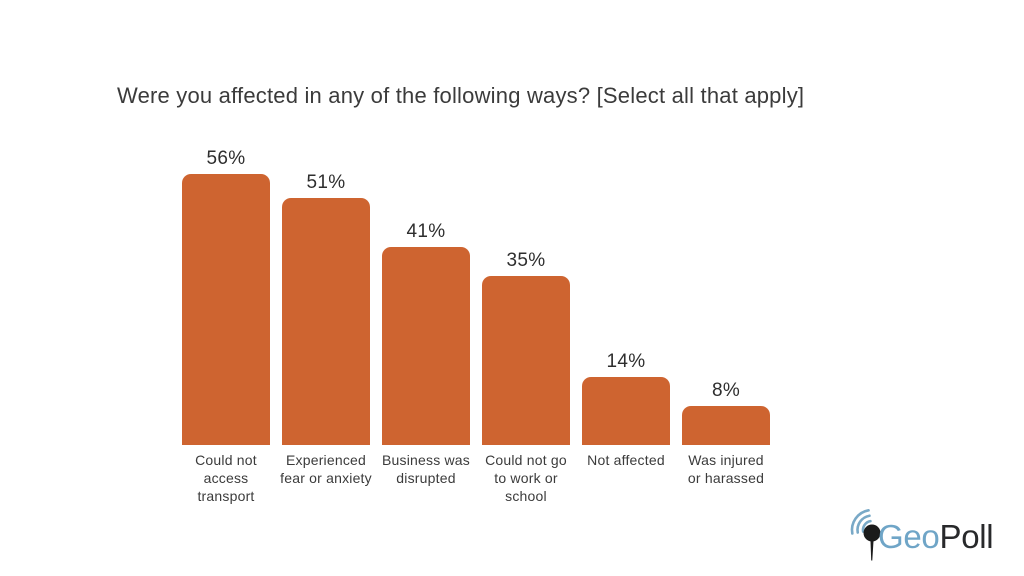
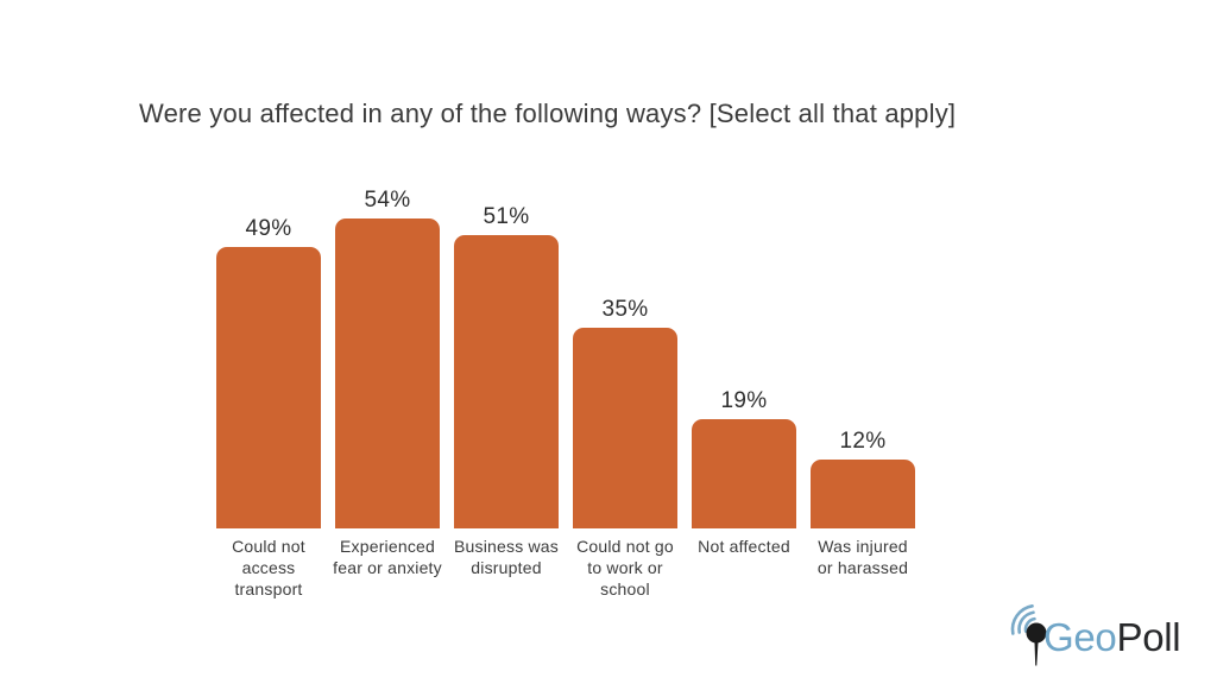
Could not access transport: 56% -> 49%
Experienced fear or anxiety: 51% -> 54%
Business was disrupted: 41% -> 51%
Not affected: 14% -> 19%
Was injured or harassed: 8% -> 12%
